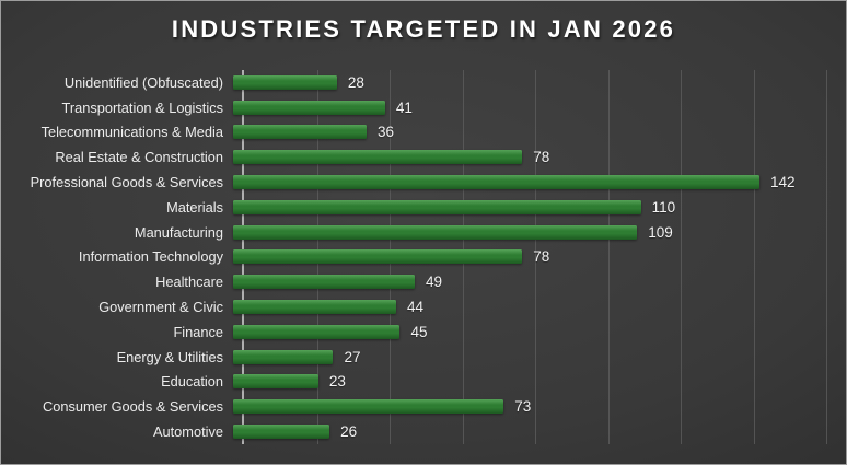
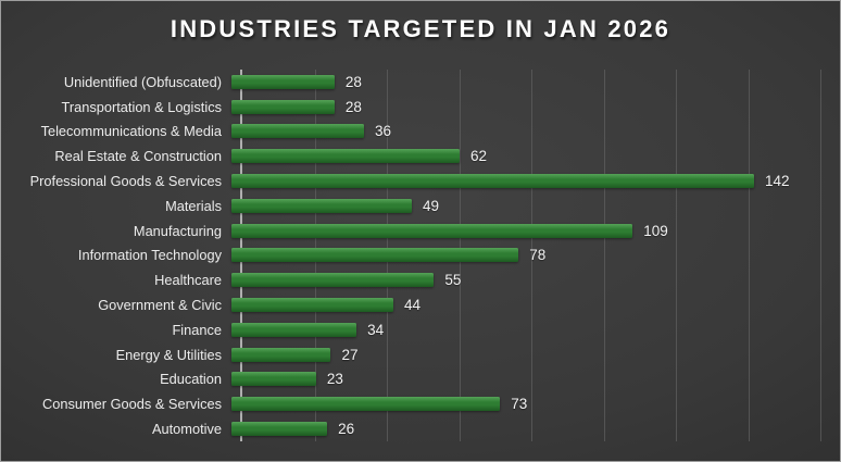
Transportation & Logistics: 41 -> 28
Real Estate & Construction: 78 -> 62
Materials: 110 -> 49
Healthcare: 49 -> 55
Finance: 45 -> 34
